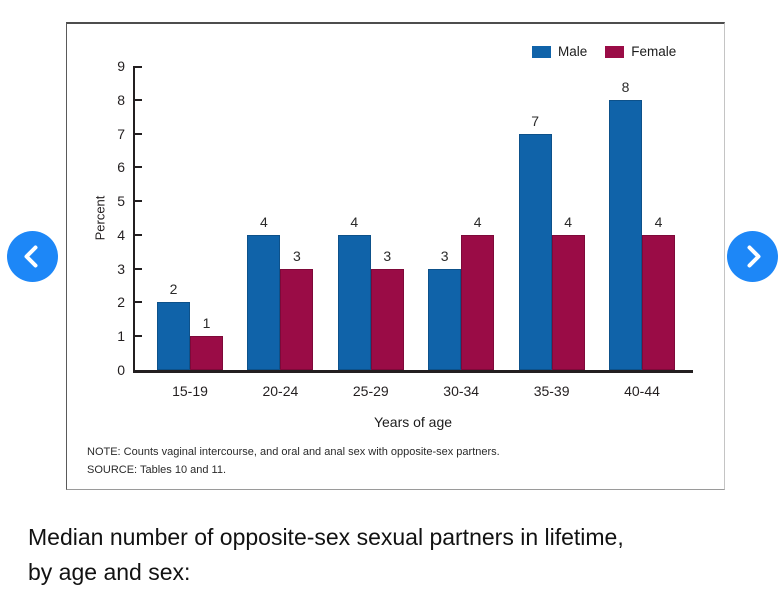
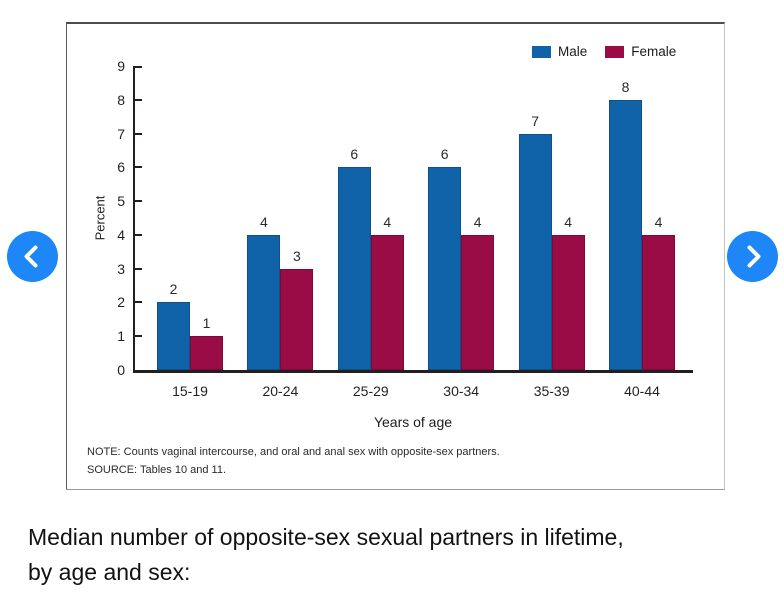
Male/25-29: 4 -> 6
Female/25-29: 3 -> 4
Male/30-34: 3 -> 6
